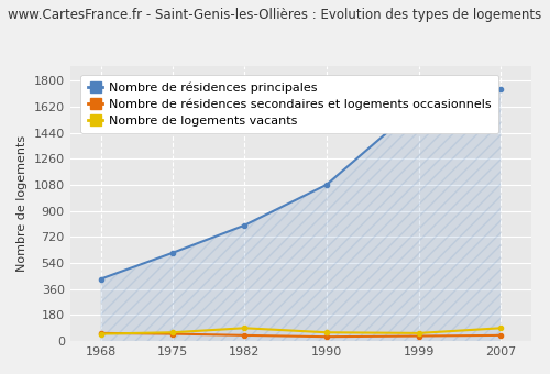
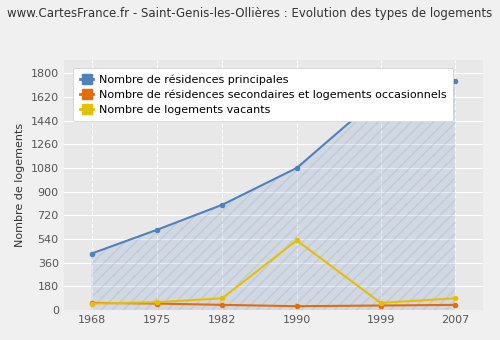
Nombre de logements vacants/1990: 60 -> 530
